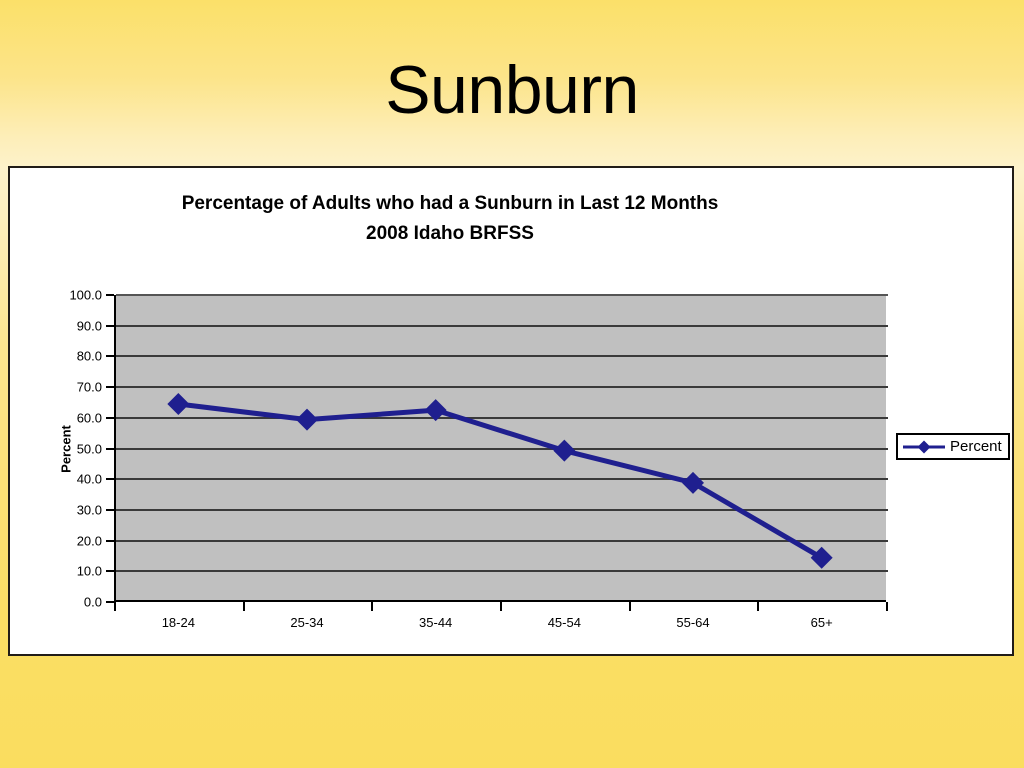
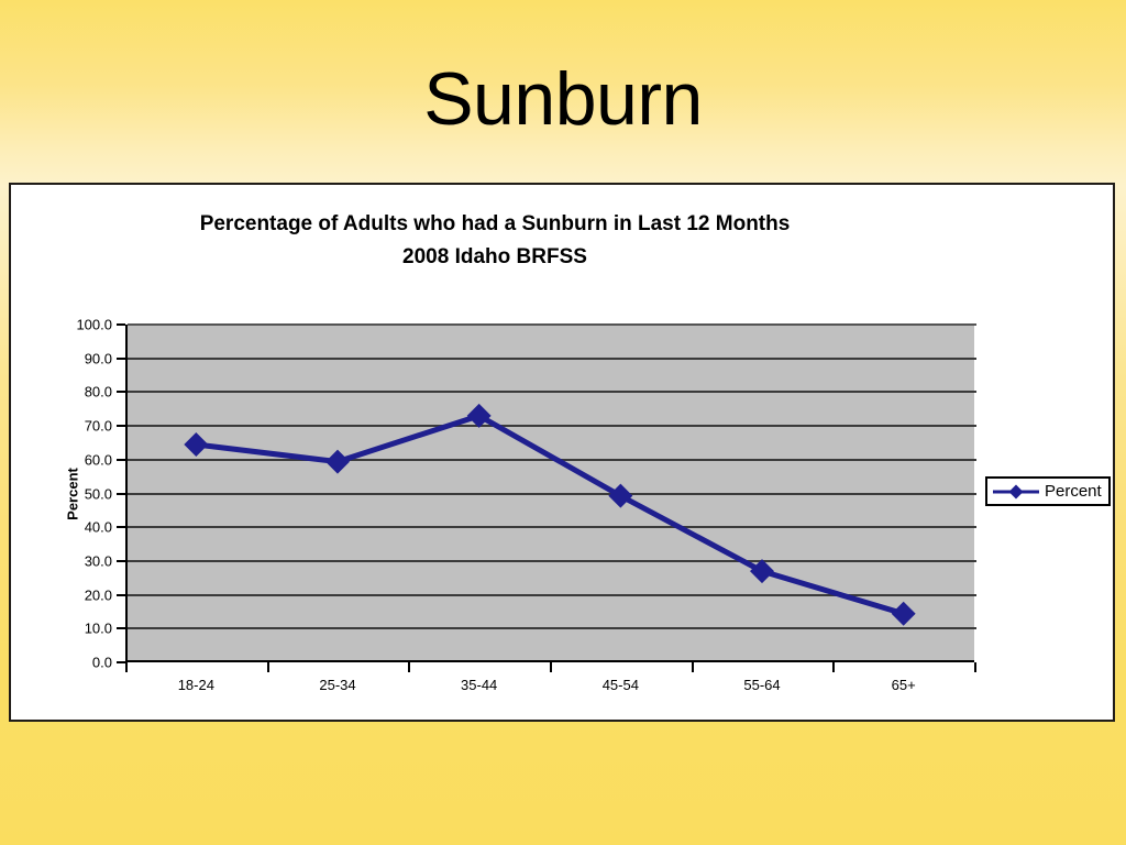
35-44: 62 -> 73
55-64: 39 -> 27
